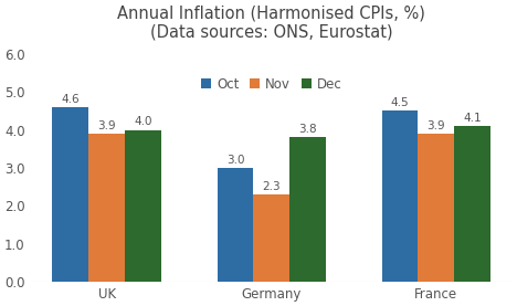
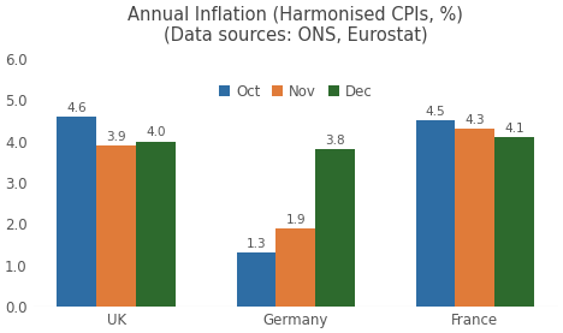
Oct/Germany: 3.0 -> 1.3
Nov/Germany: 2.3 -> 1.9
Nov/France: 3.9 -> 4.3
